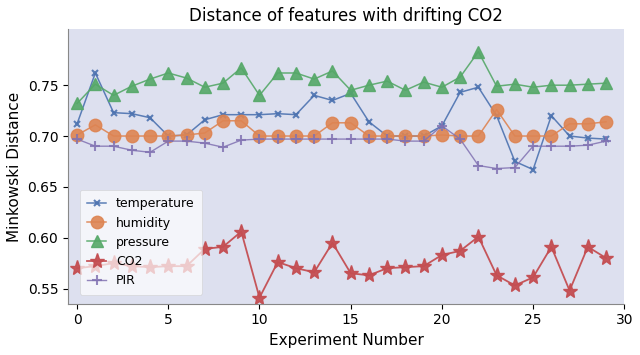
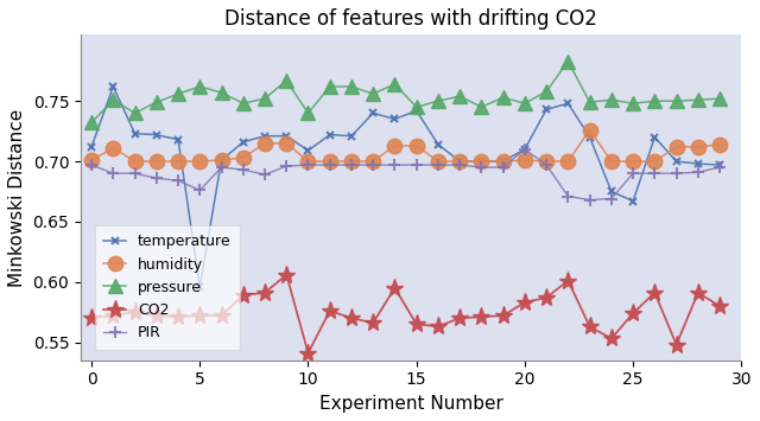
temperature/5: 0.700 -> 0.596
PIR/5: 0.695 -> 0.676
temperature/10: 0.721 -> 0.709
CO2/25: 0.561 -> 0.574
